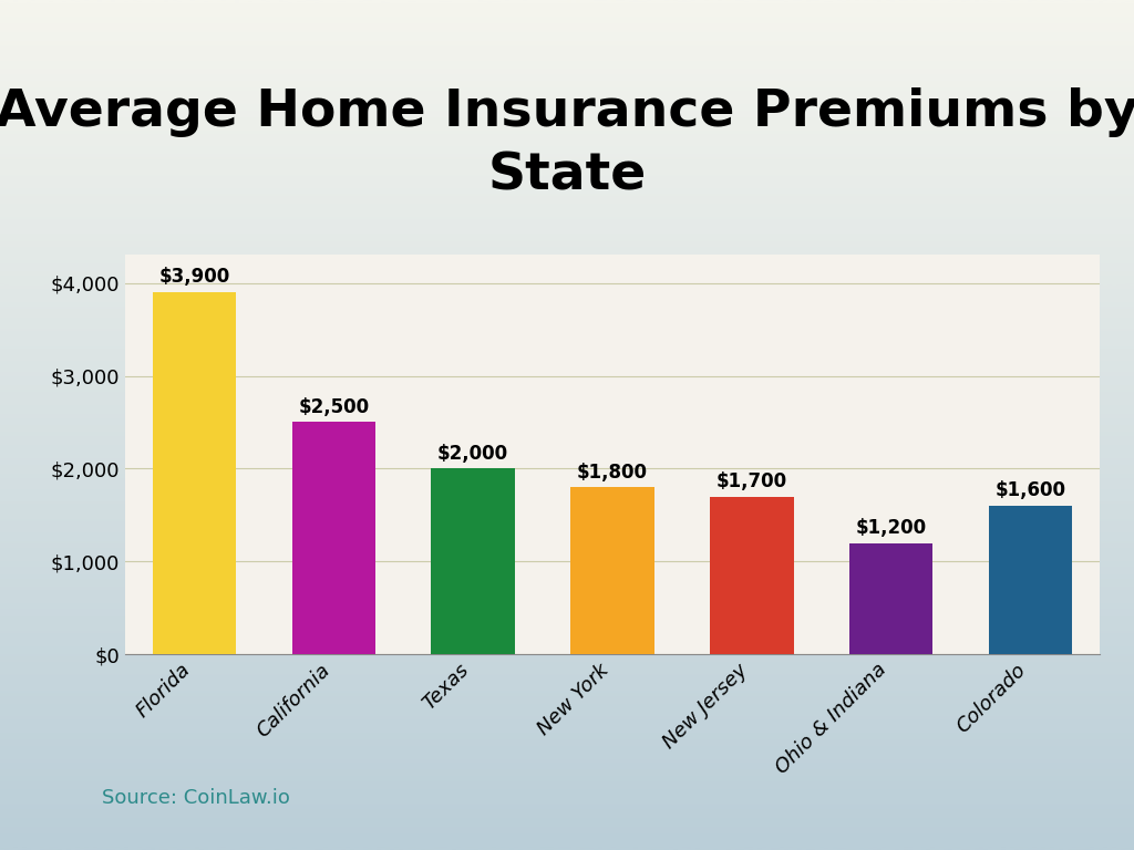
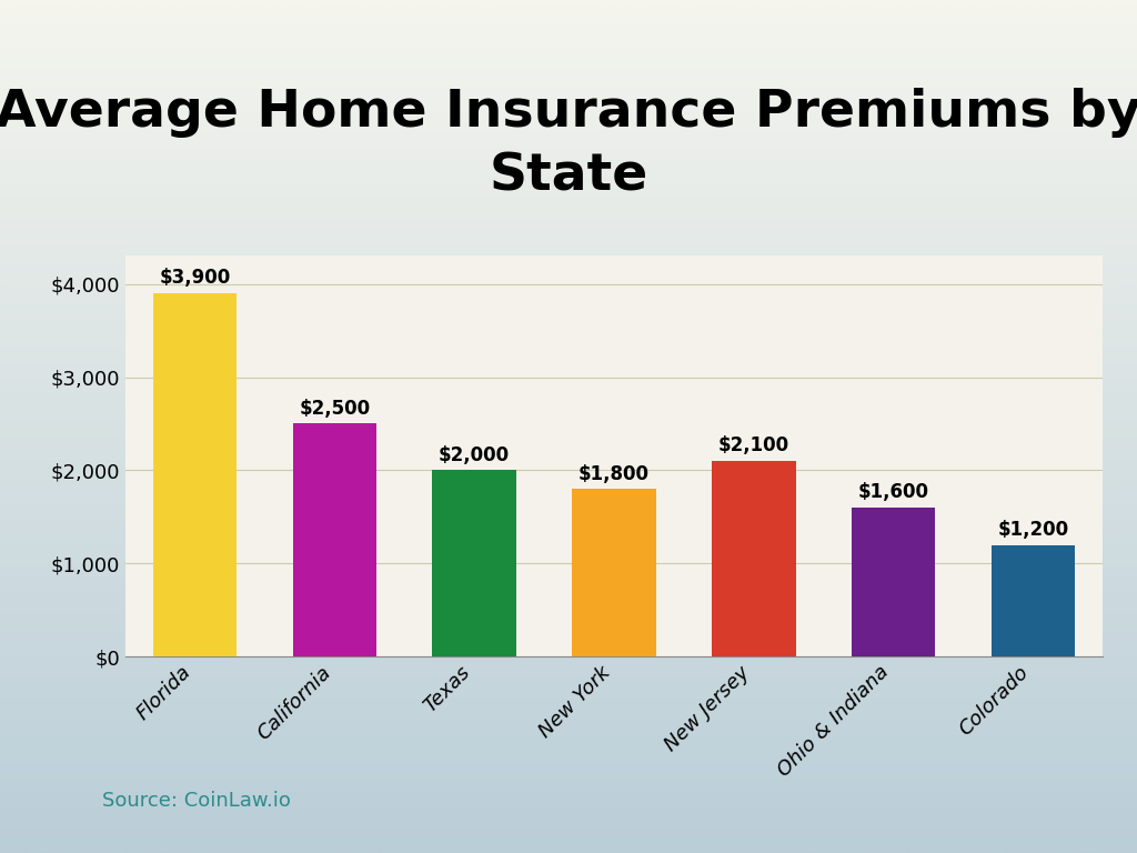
New Jersey: $1,700 -> $2,100
Ohio & Indiana: $1,200 -> $1,600
Colorado: $1,600 -> $1,200
